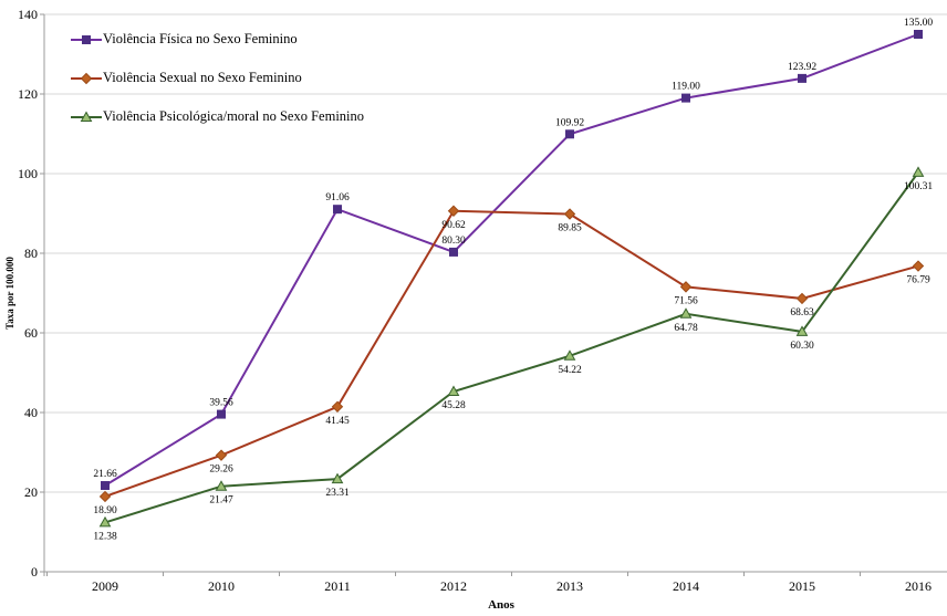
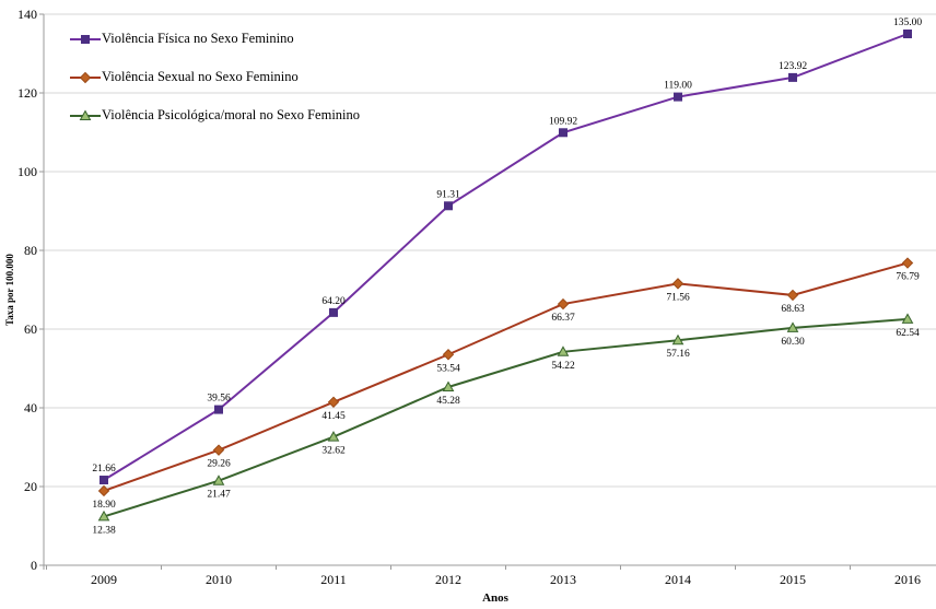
Violência Física no Sexo Feminino/2011: 91.06 -> 64.20
Violência Psicológica/moral no Sexo Feminino/2011: 23.31 -> 32.62
Violência Física no Sexo Feminino/2012: 80.30 -> 91.31
Violência Sexual no Sexo Feminino/2012: 90.62 -> 53.54
Violência Sexual no Sexo Feminino/2013: 89.85 -> 66.37
Violência Psicológica/moral no Sexo Feminino/2014: 64.78 -> 57.16
Violência Psicológica/moral no Sexo Feminino/2016: 100.31 -> 62.54
